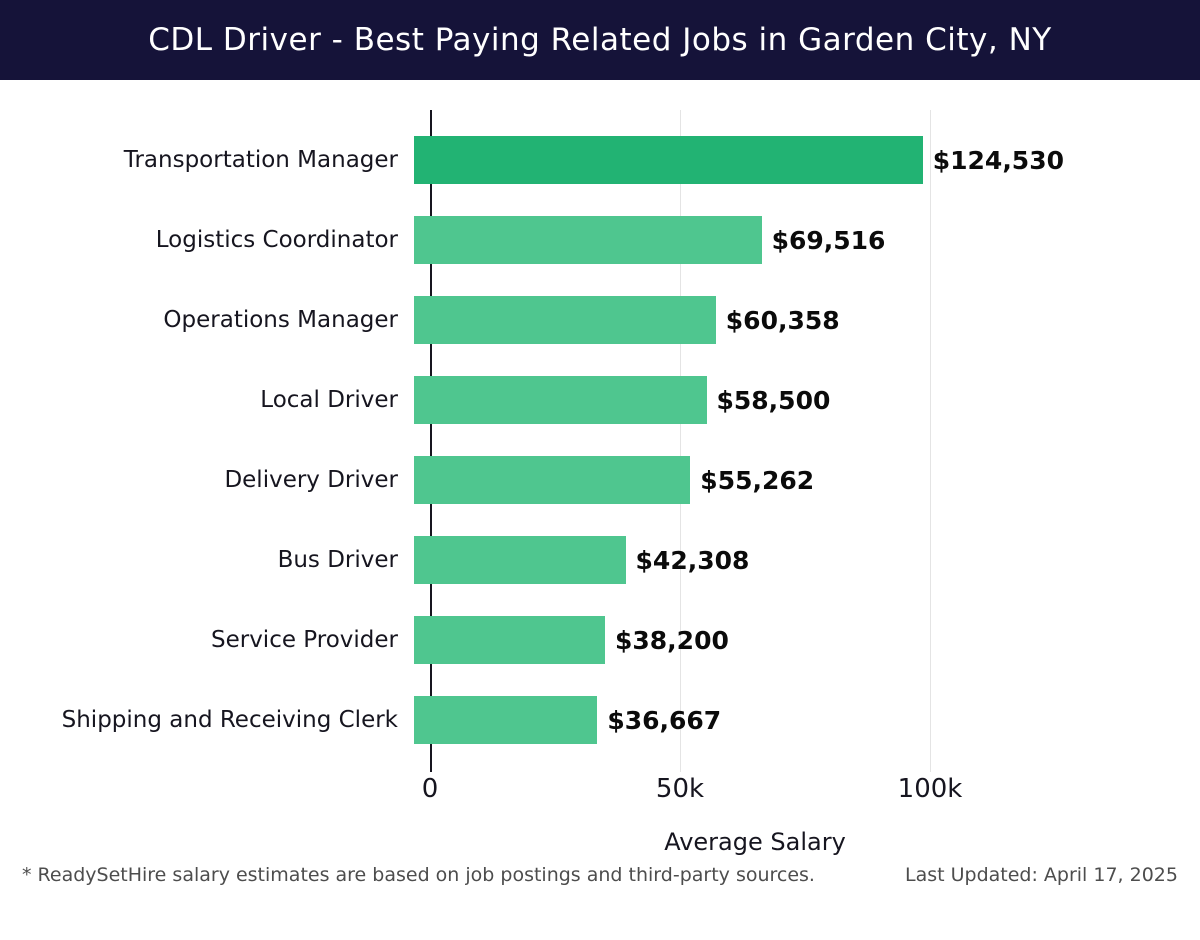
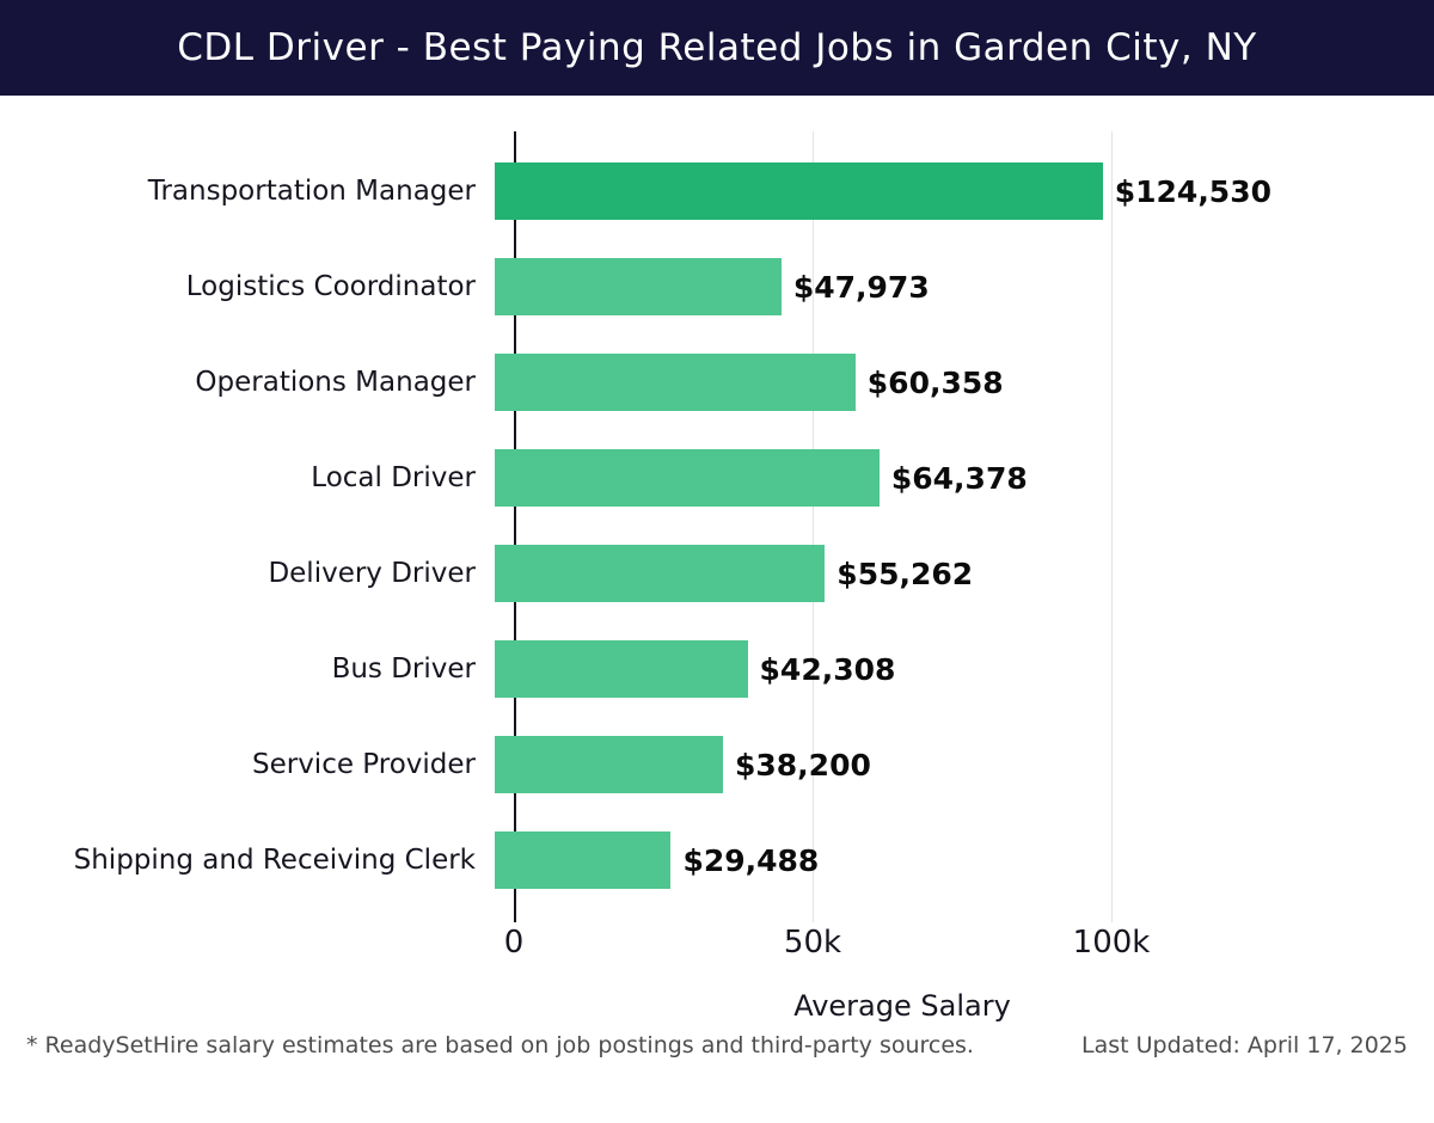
Logistics Coordinator: $69,516 -> $47,973
Local Driver: $58,500 -> $64,378
Shipping and Receiving Clerk: $36,667 -> $29,488
